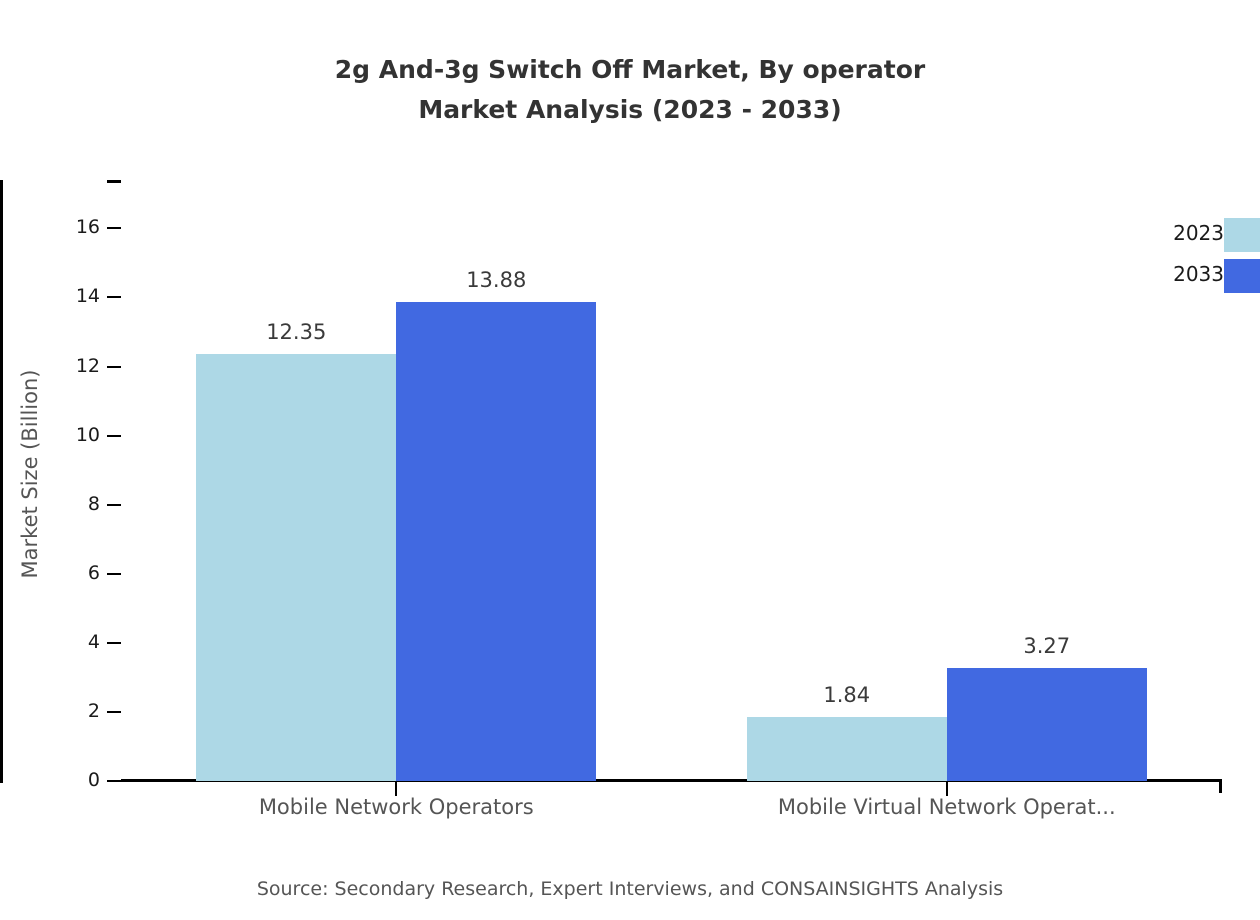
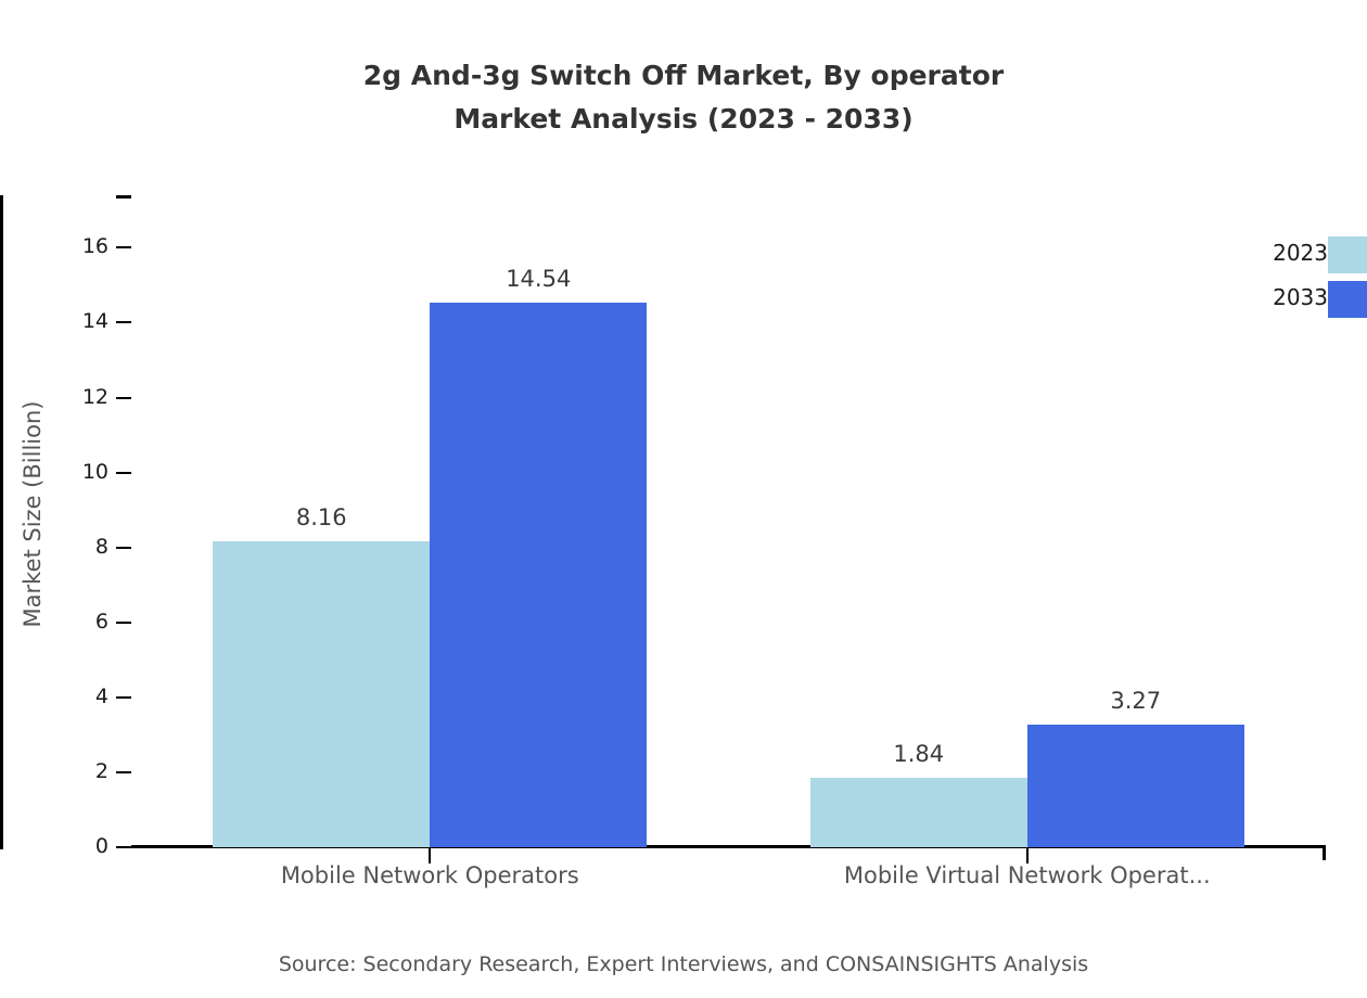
2023/Mobile Network Operators: 12.35 -> 8.16
2033/Mobile Network Operators: 13.88 -> 14.54
